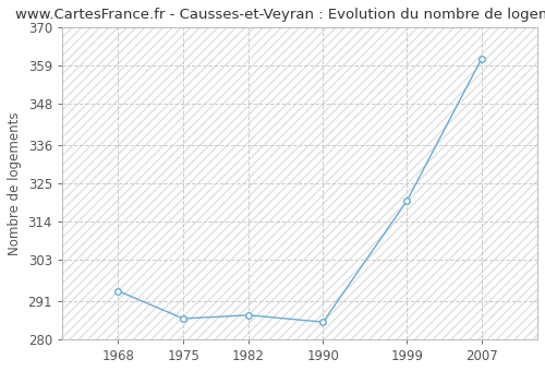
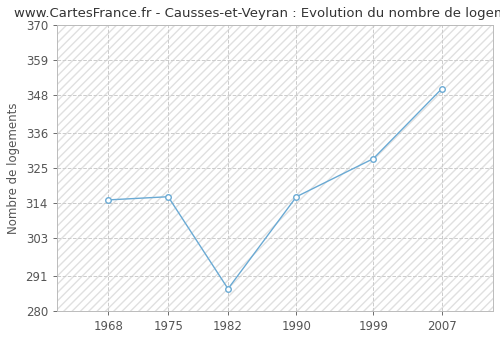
1968: 294 -> 315
1975: 286 -> 316
1990: 285 -> 316
1999: 320 -> 328
2007: 361 -> 350
